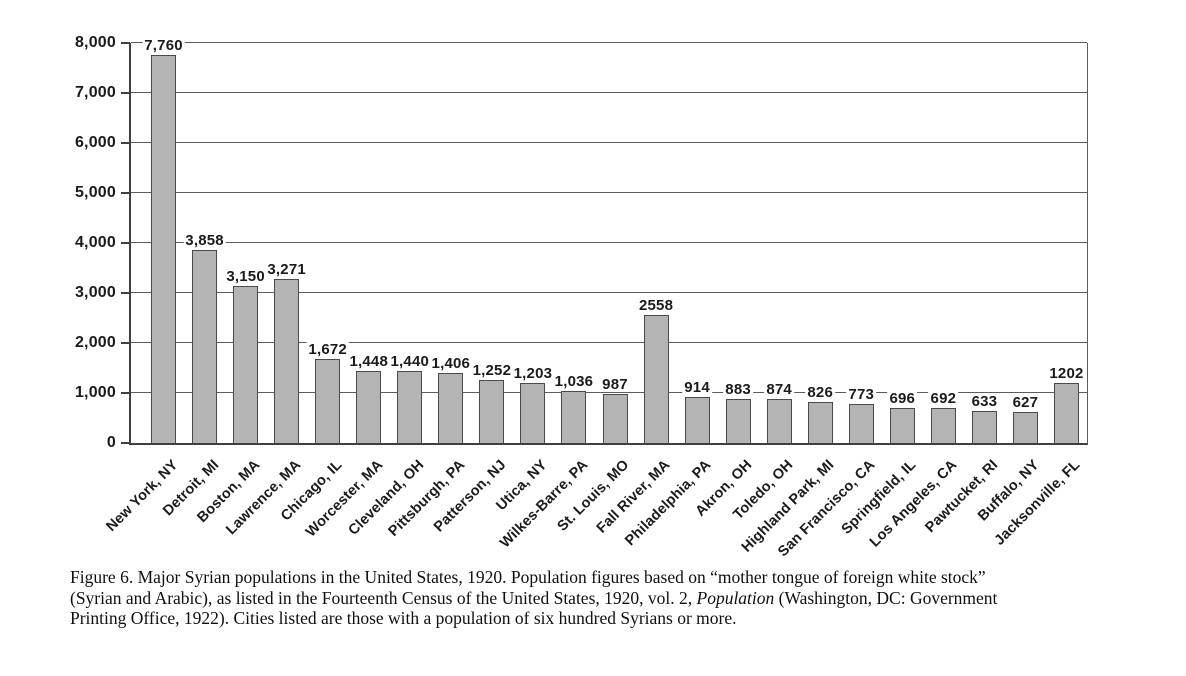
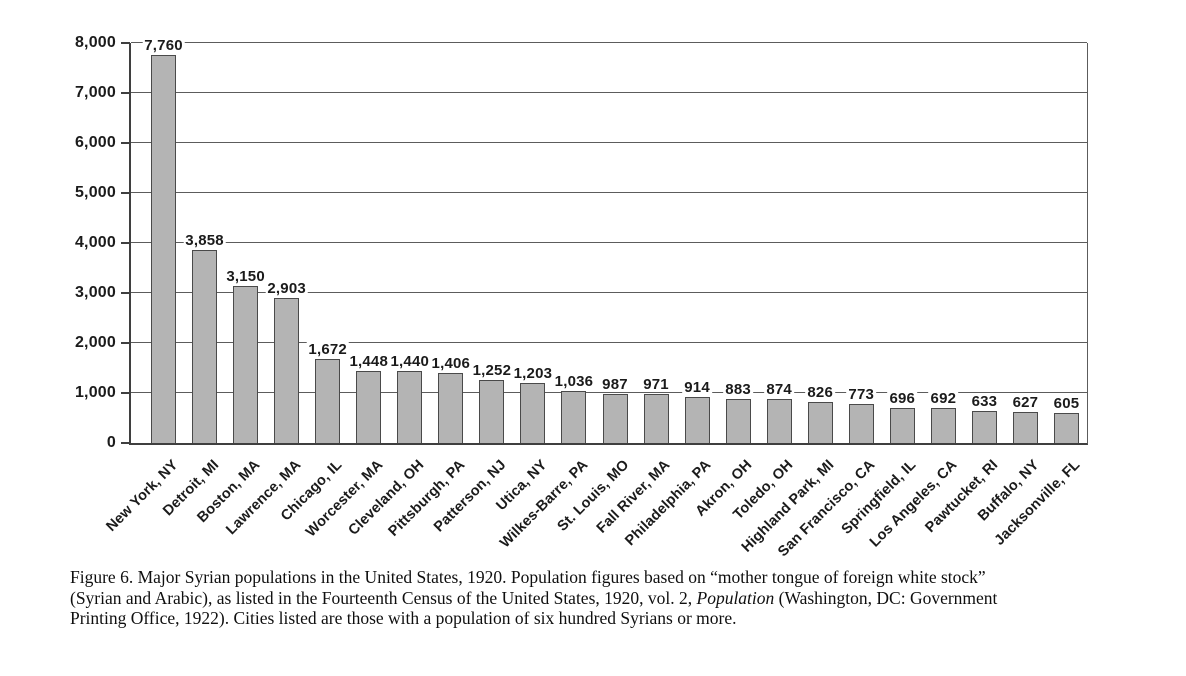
Lawrence, MA: 3,271 -> 2,903
Fall River, MA: 2558 -> 971
Jacksonville, FL: 1202 -> 605
